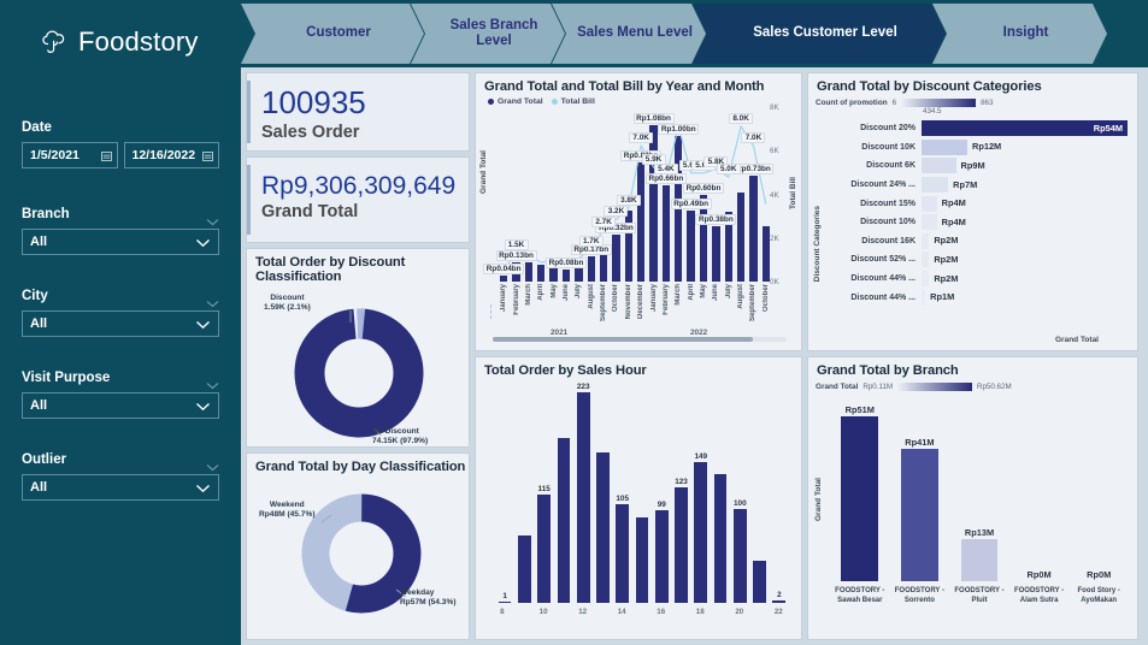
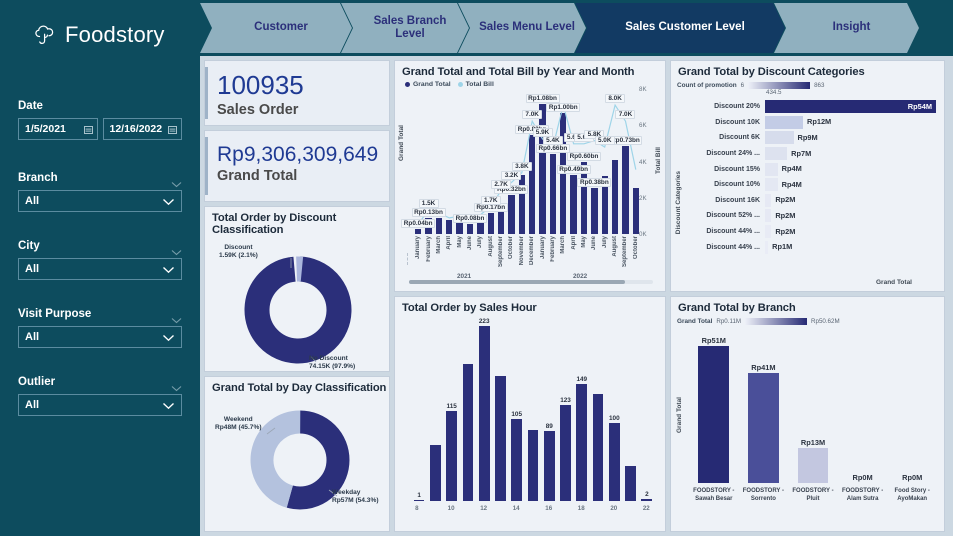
Total Order by Sales Hour/16: 99 -> 89
